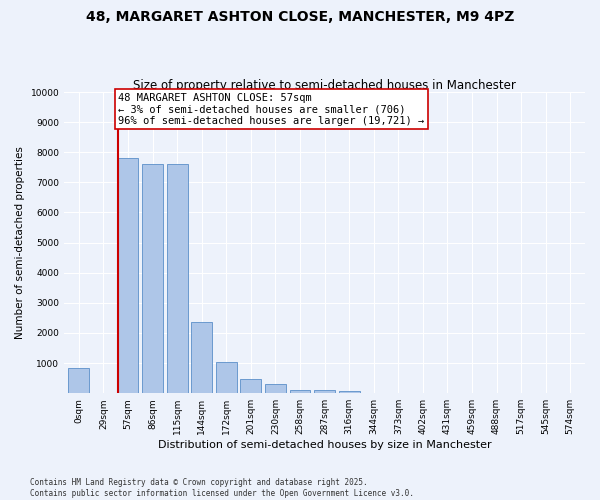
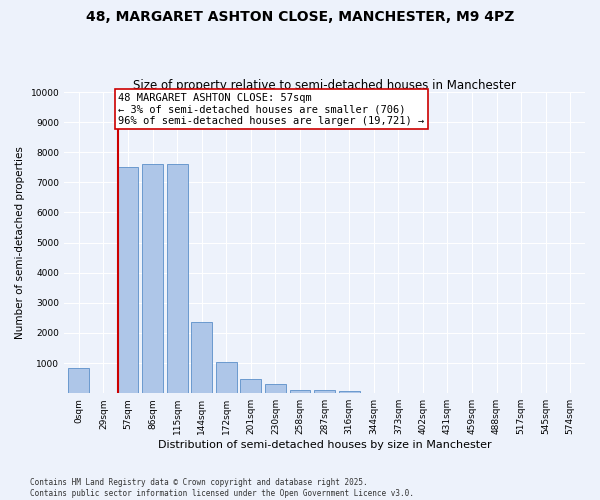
57sqm: 7800 -> 7500
